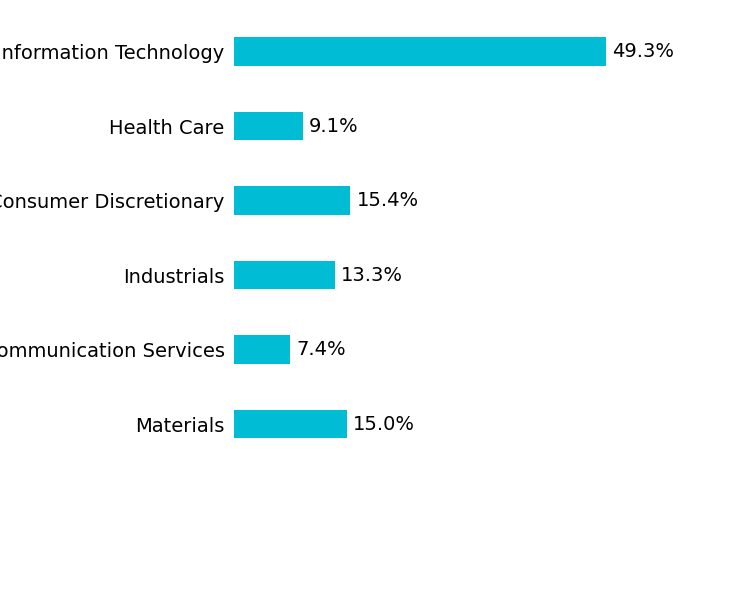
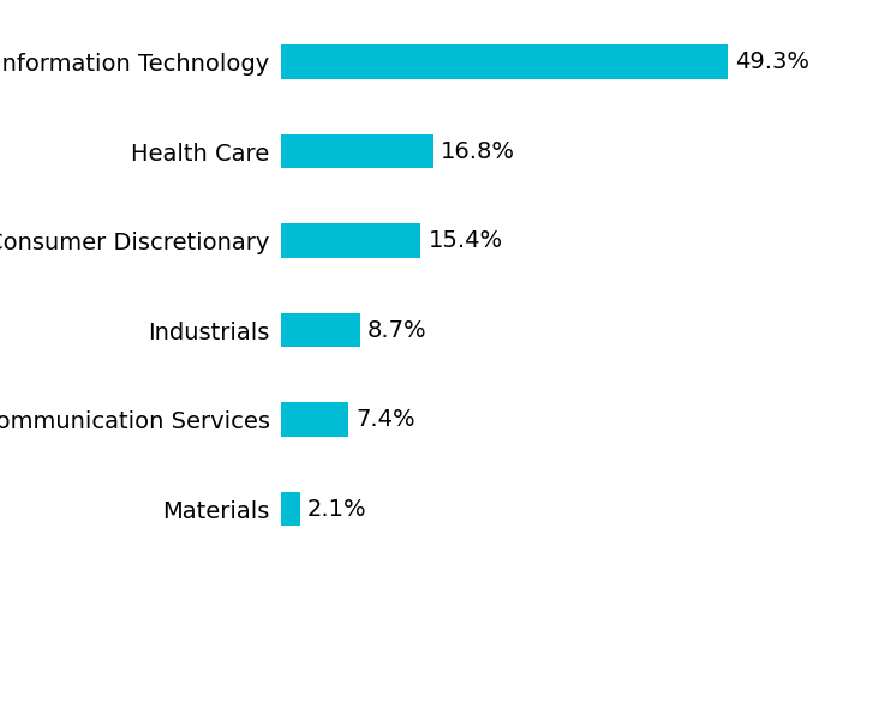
Health Care: 9.1% -> 16.8%
Industrials: 13.3% -> 8.7%
Materials: 15.0% -> 2.1%
